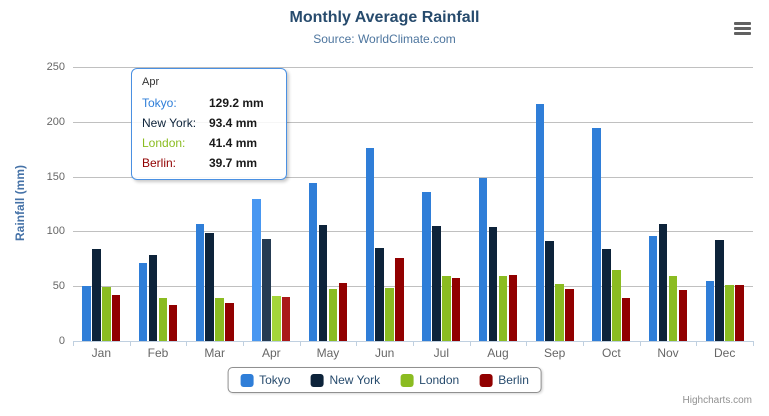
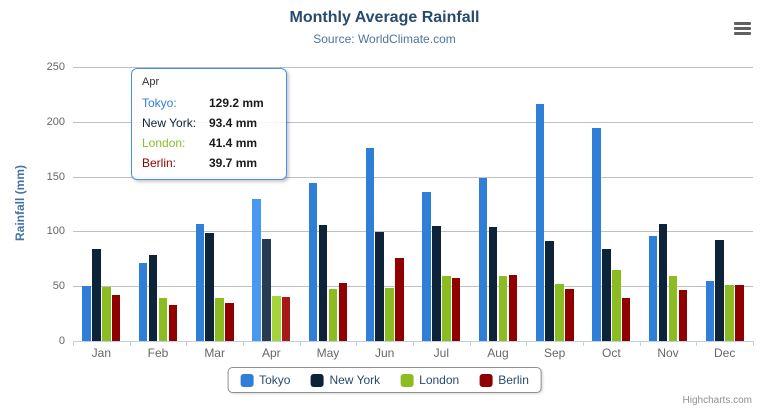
New York/Jun: 84 -> 99
